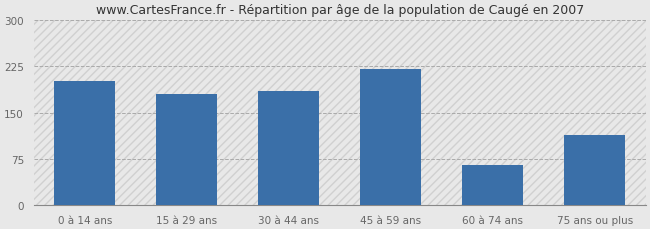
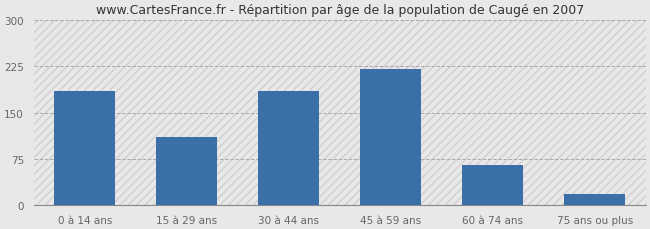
0 à 14 ans: 202 -> 185
15 à 29 ans: 180 -> 110
75 ans ou plus: 114 -> 18
